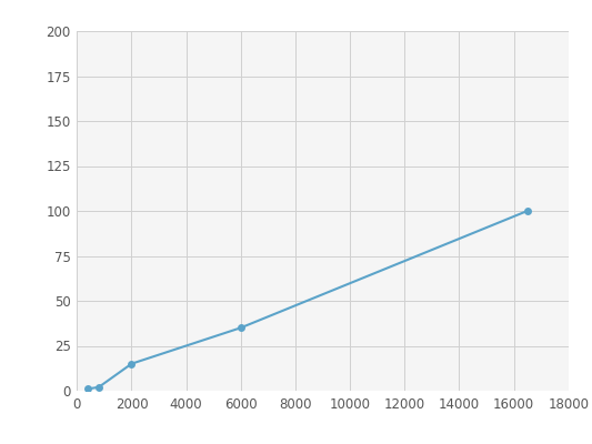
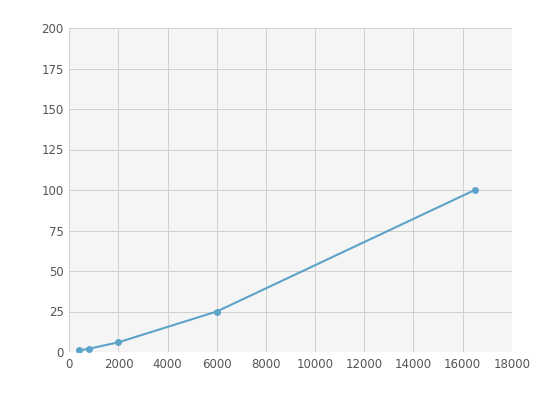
2000: 15 -> 6
6000: 35 -> 25
